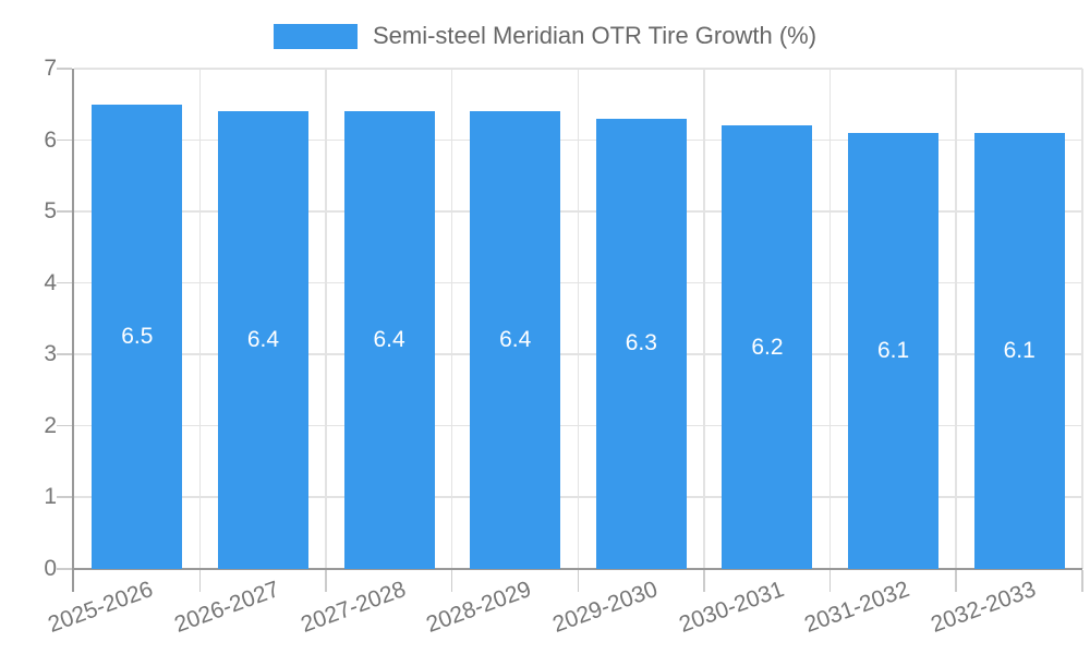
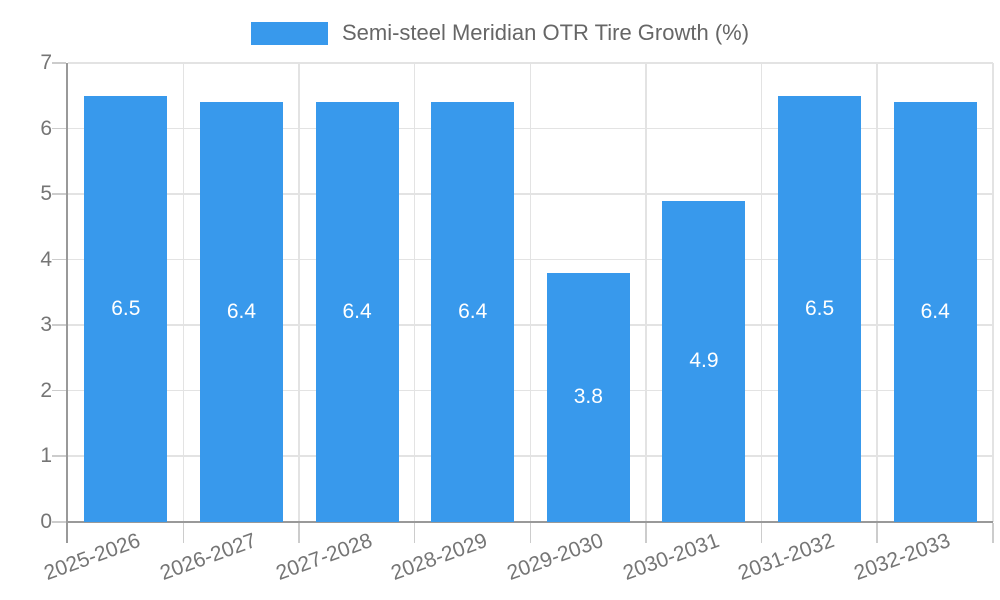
2029-2030: 6.3 -> 3.8
2030-2031: 6.2 -> 4.9
2031-2032: 6.1 -> 6.5
2032-2033: 6.1 -> 6.4
